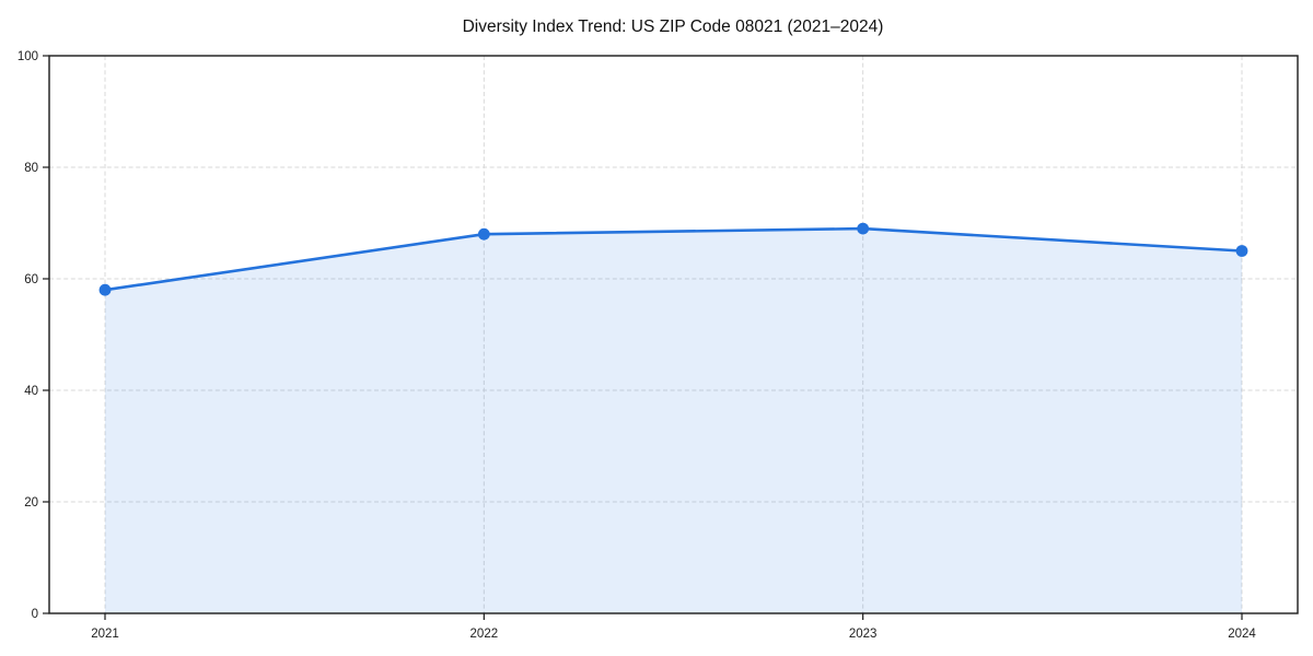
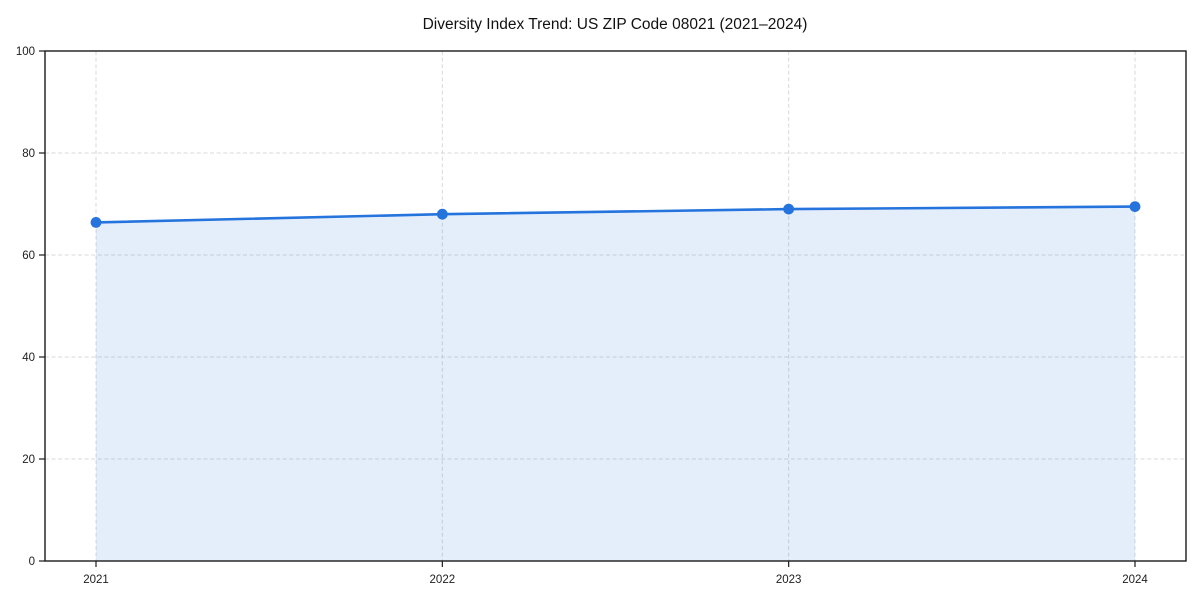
2021: 58 -> 66
2024: 65 -> 70
